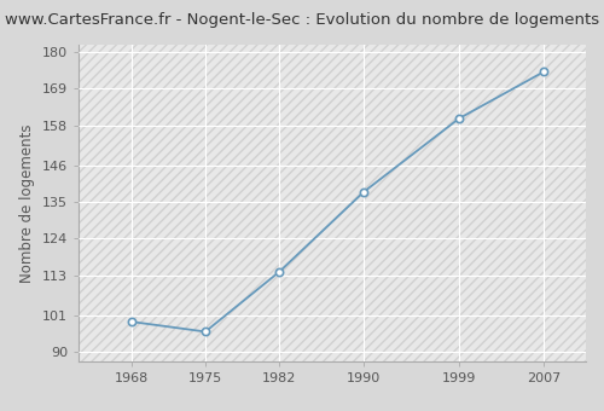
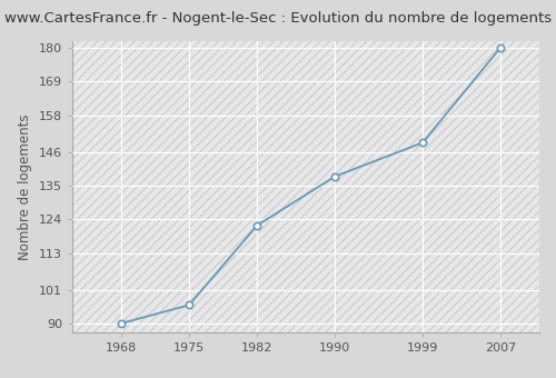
1968: 99 -> 90
1982: 114 -> 122
1999: 160 -> 149
2007: 174 -> 180
